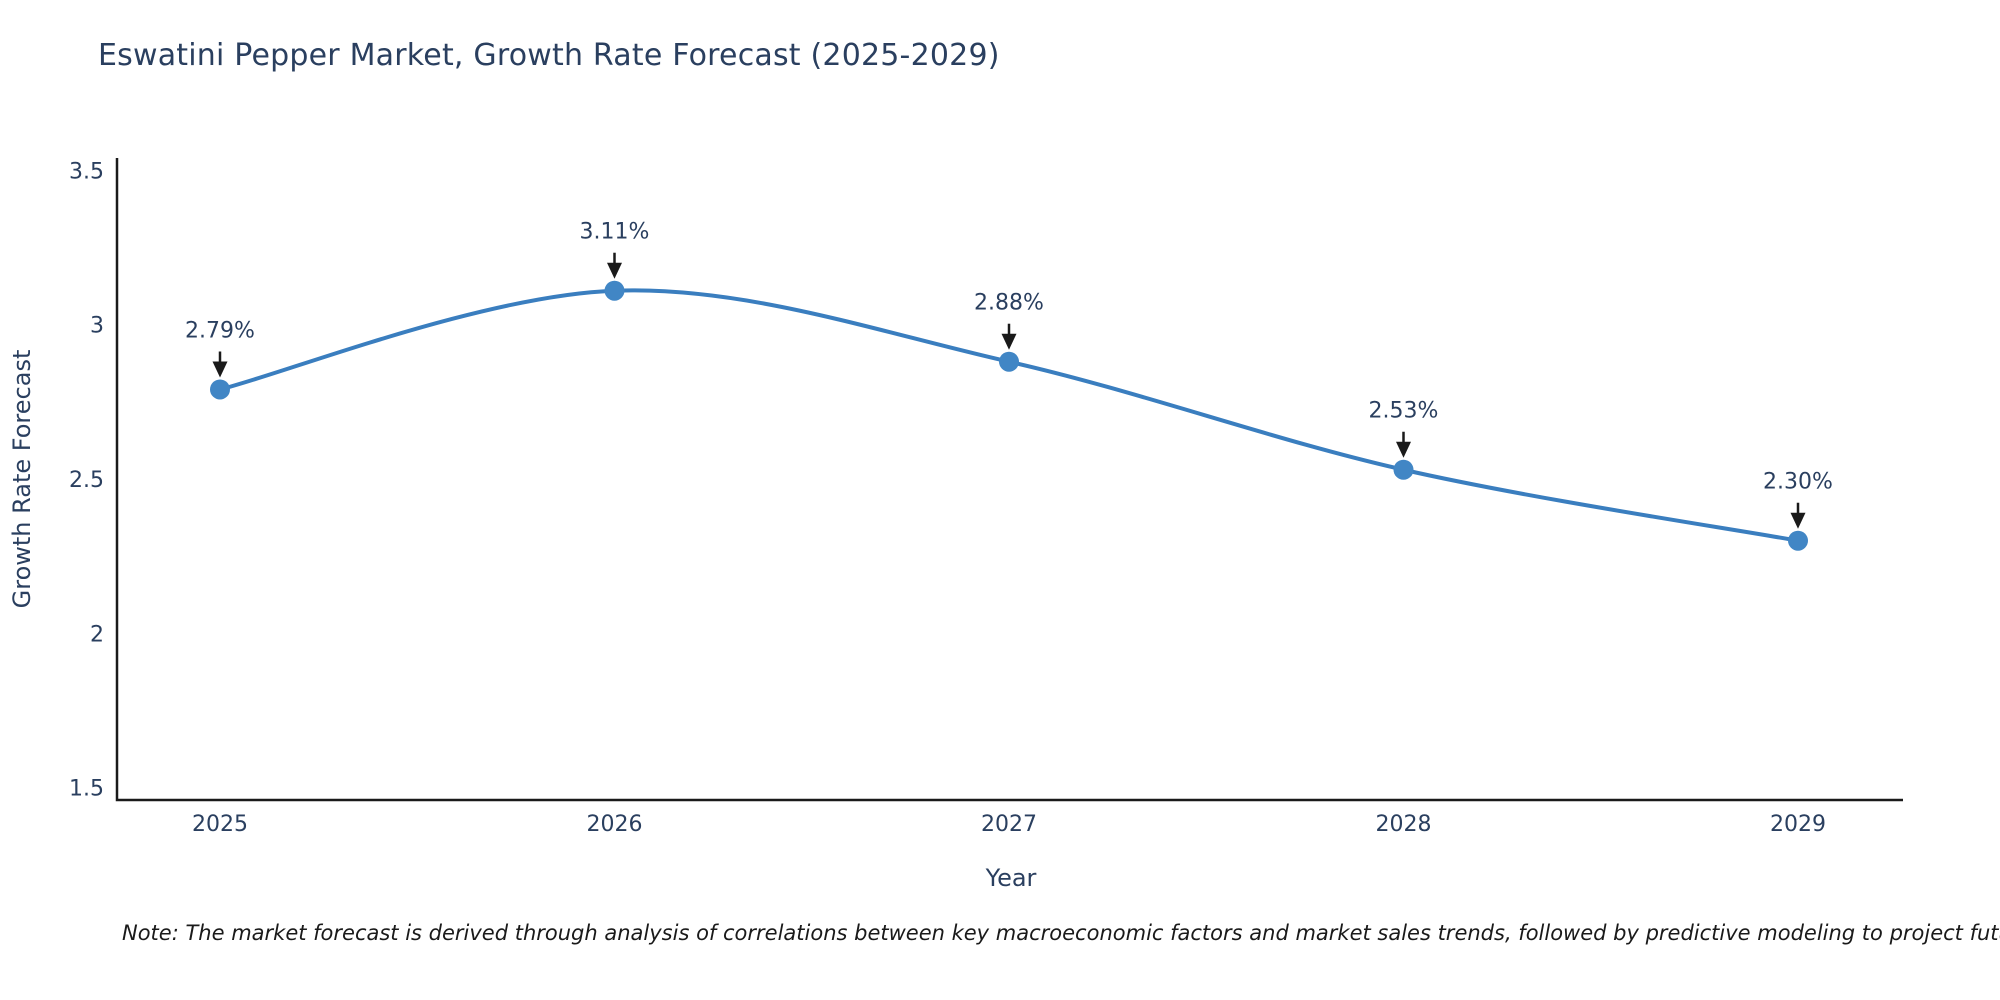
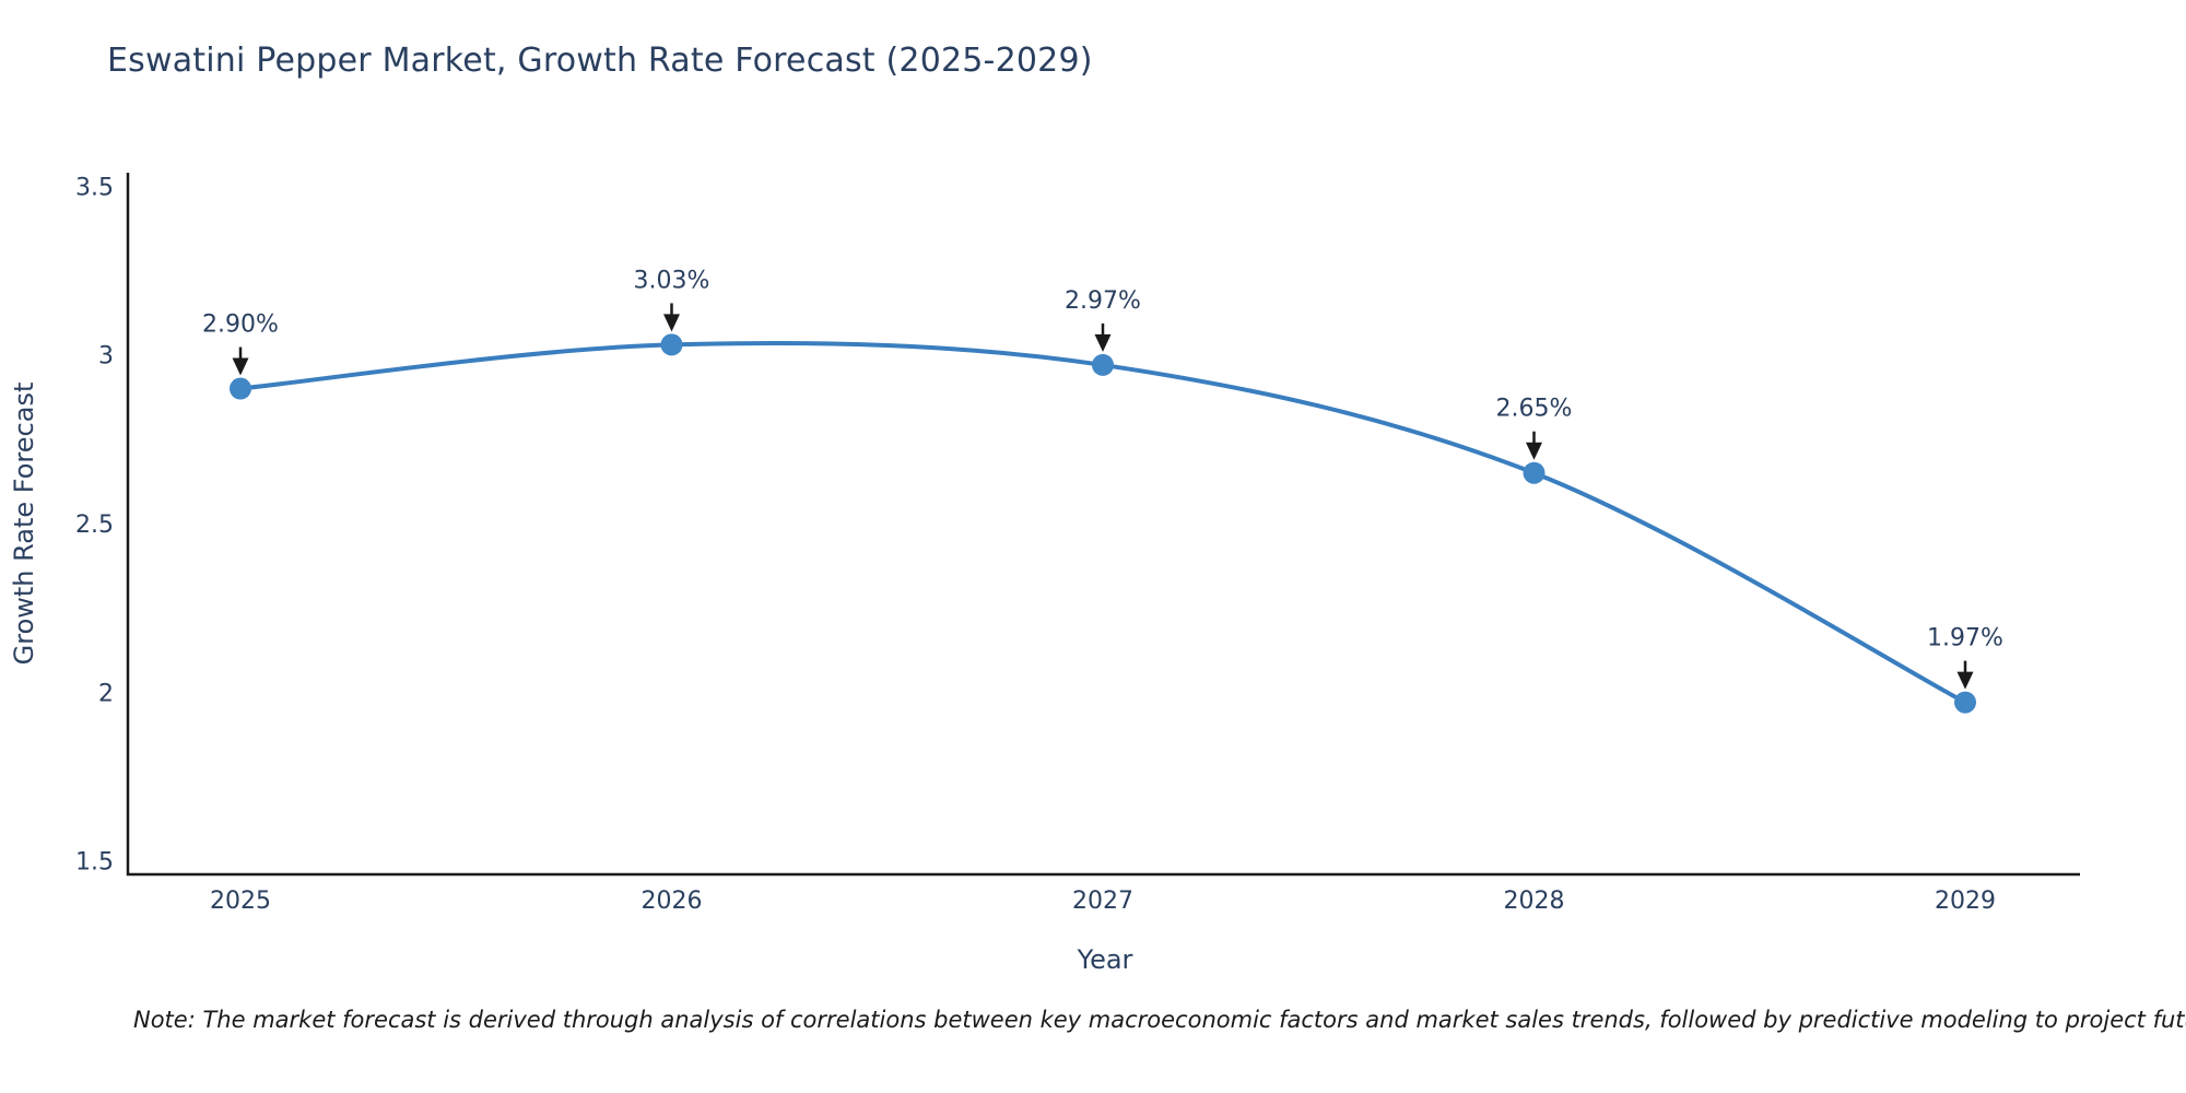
2025: 2.79% -> 2.90%
2026: 3.11% -> 3.03%
2027: 2.88% -> 2.97%
2028: 2.53% -> 2.65%
2029: 2.30% -> 1.97%
